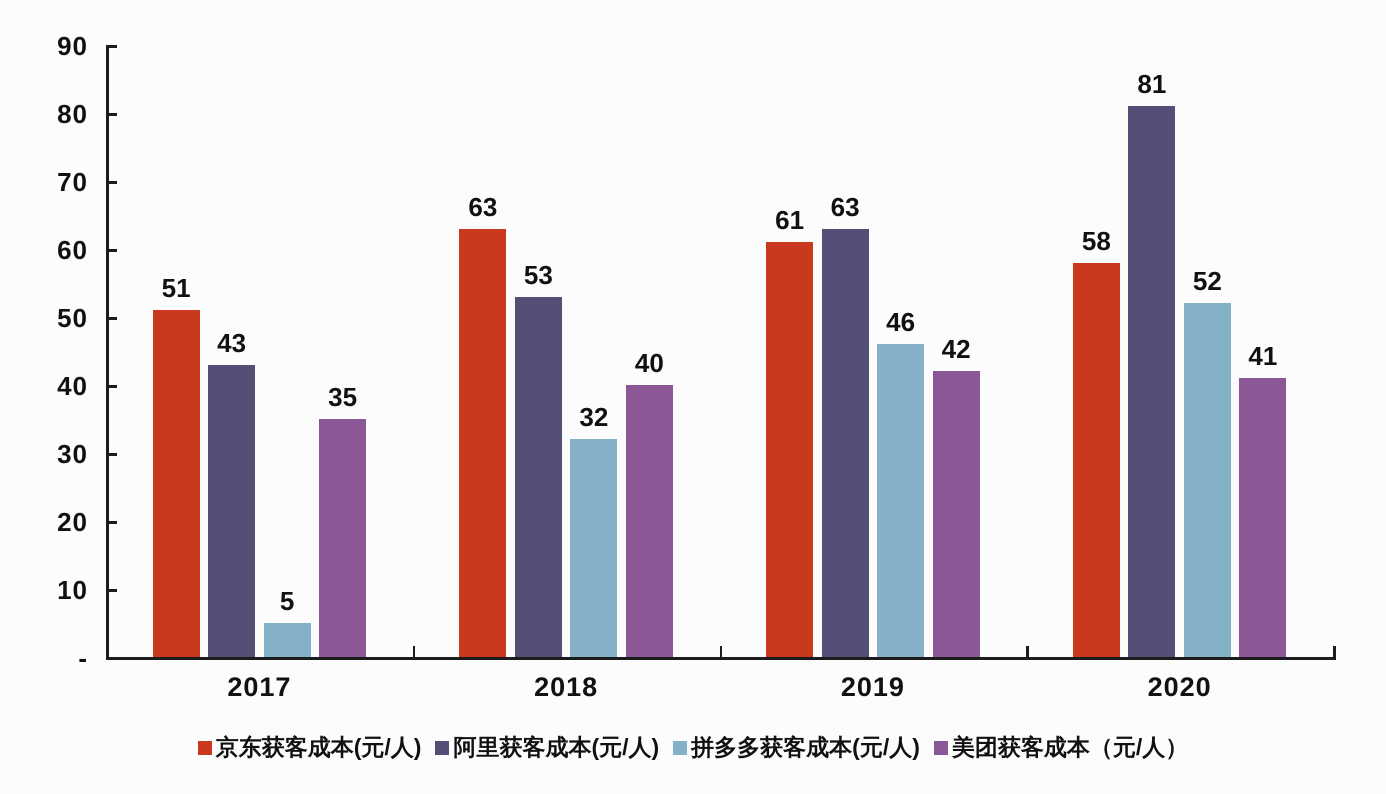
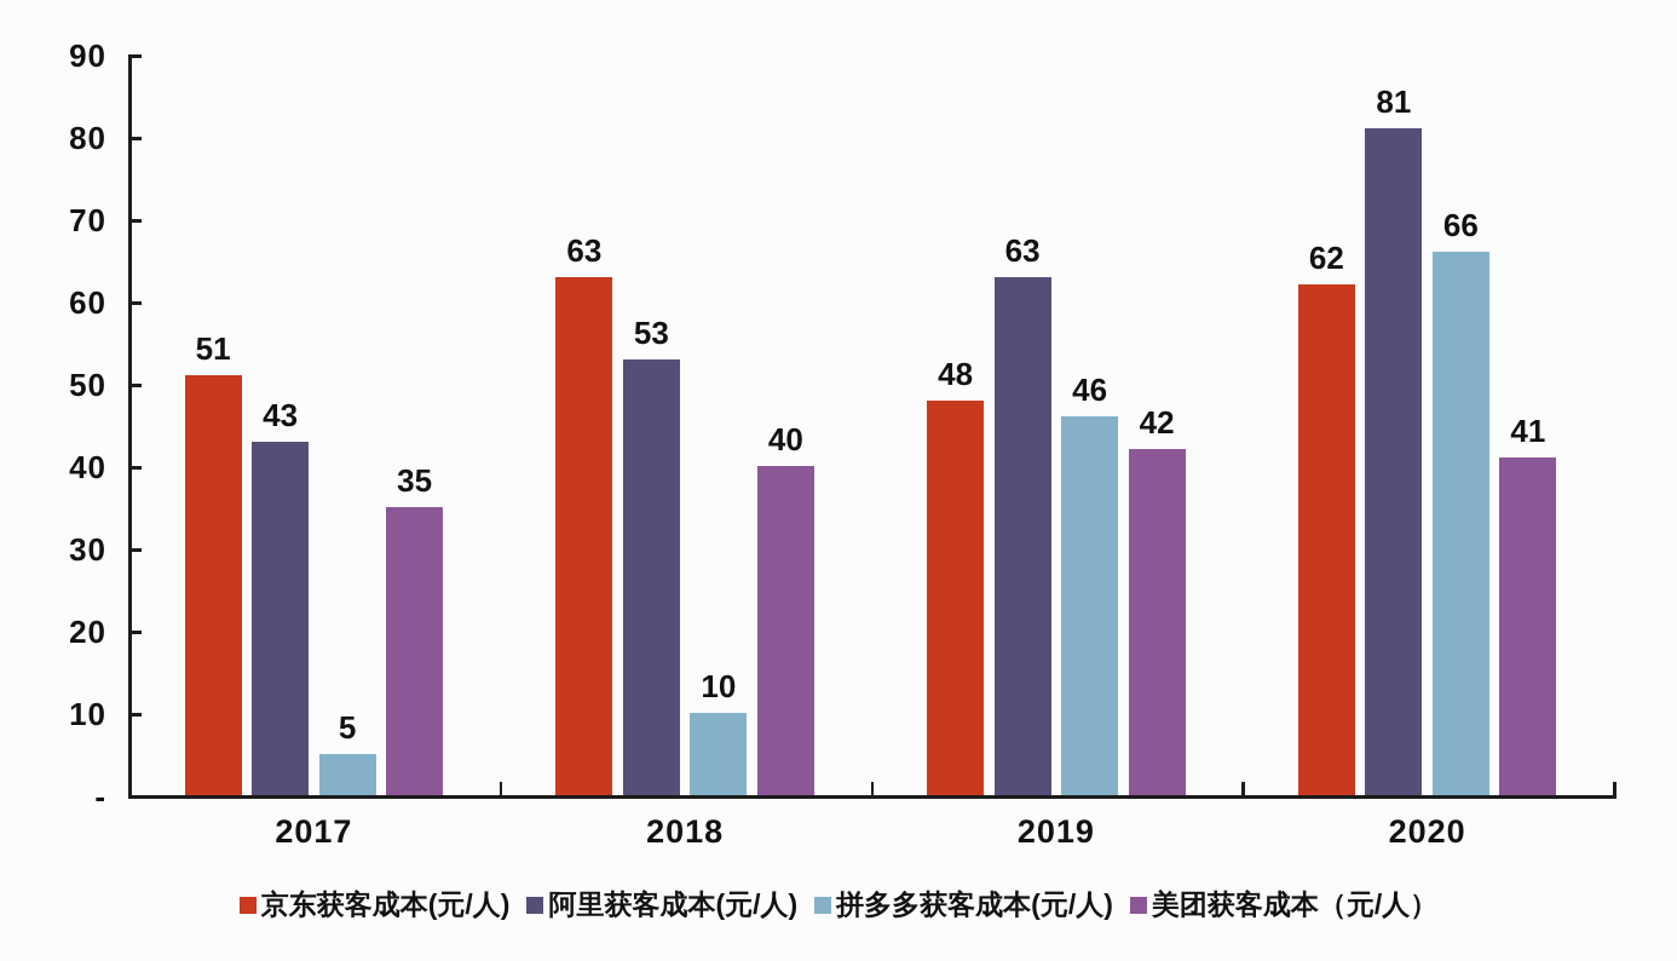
拼多多获客成本(元/人)/2018: 32 -> 10
京东获客成本(元/人)/2019: 61 -> 48
京东获客成本(元/人)/2020: 58 -> 62
拼多多获客成本(元/人)/2020: 52 -> 66
